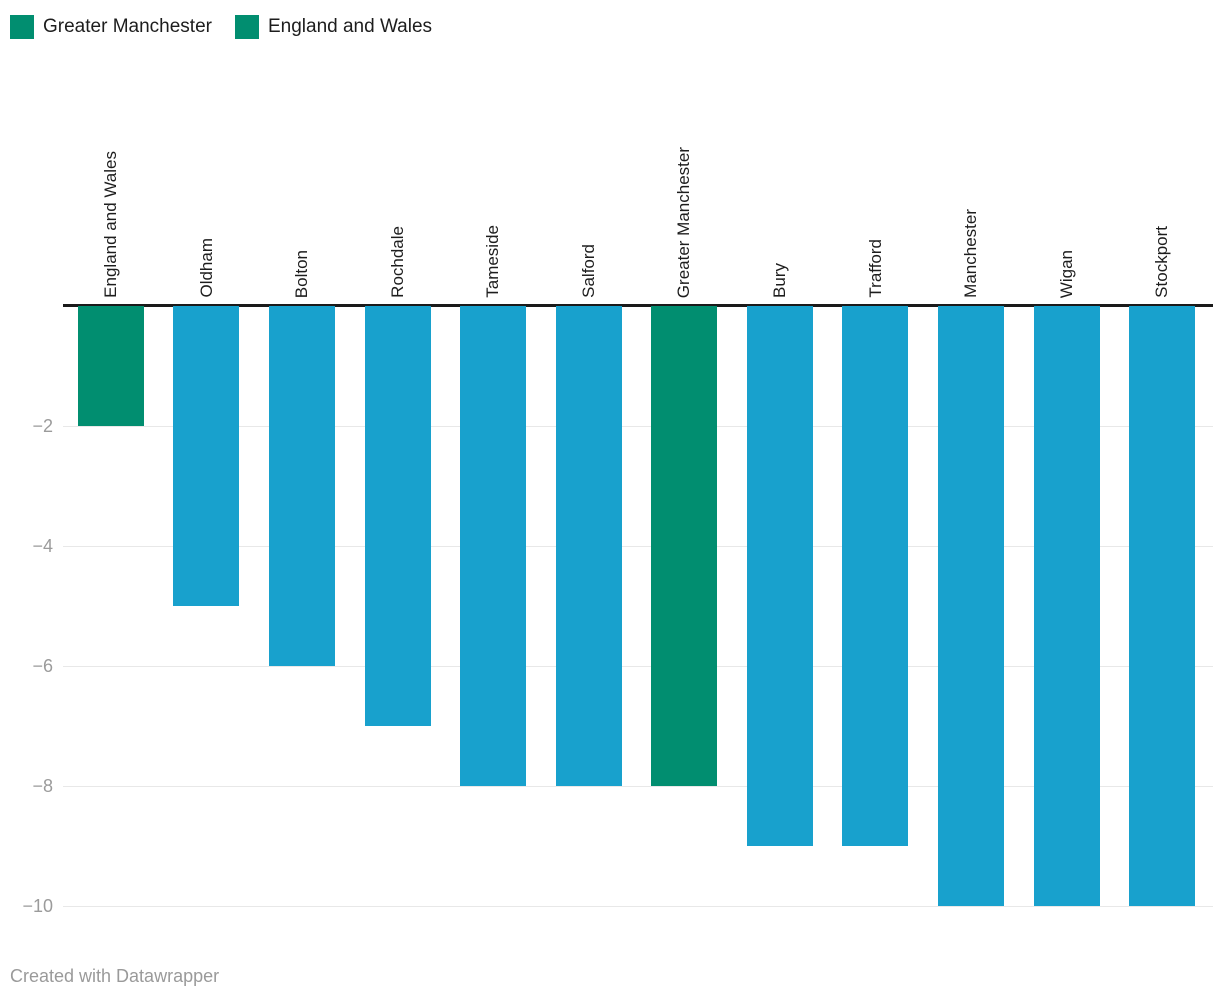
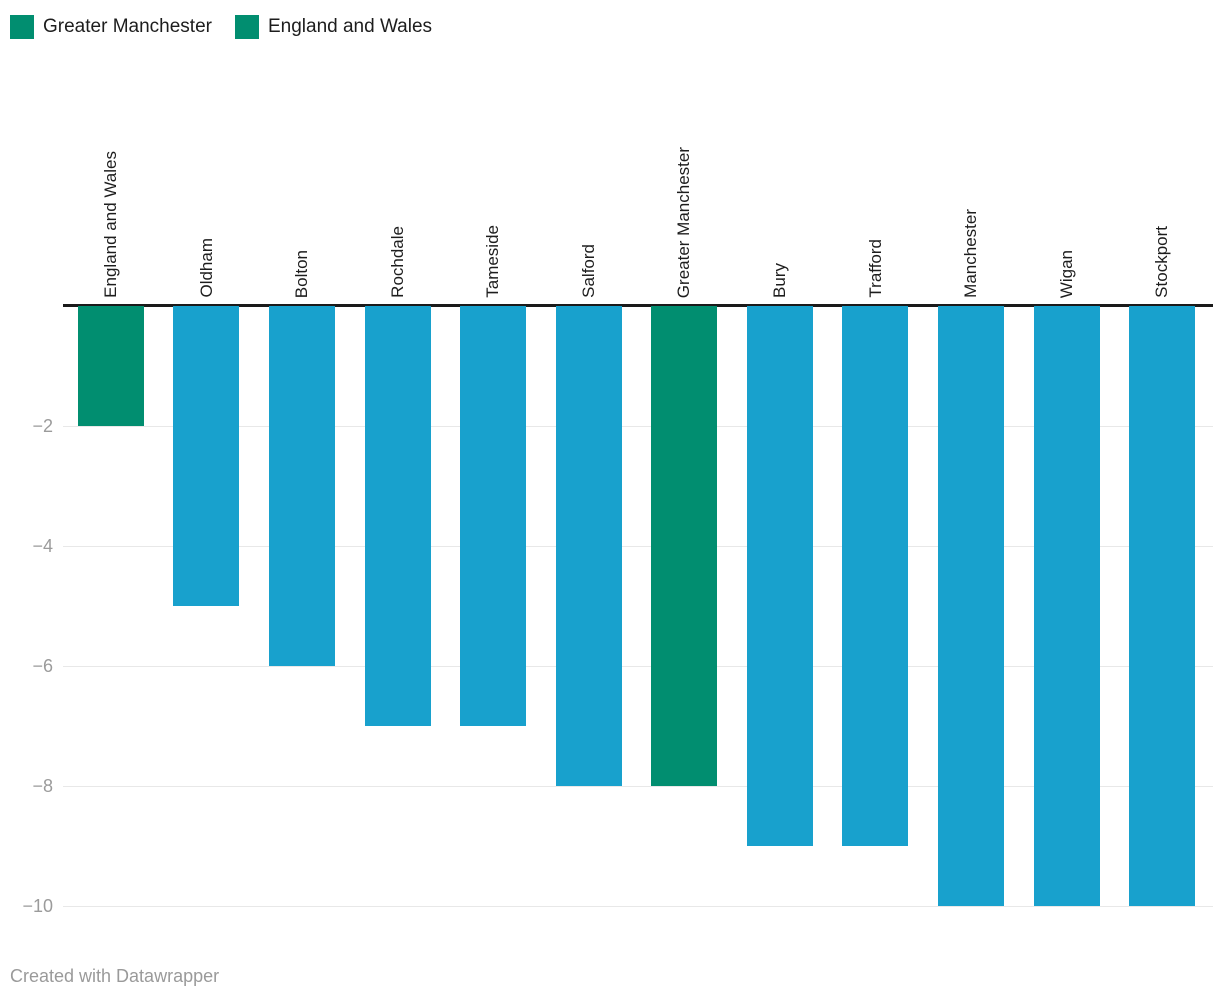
Tameside: -8 -> -7
